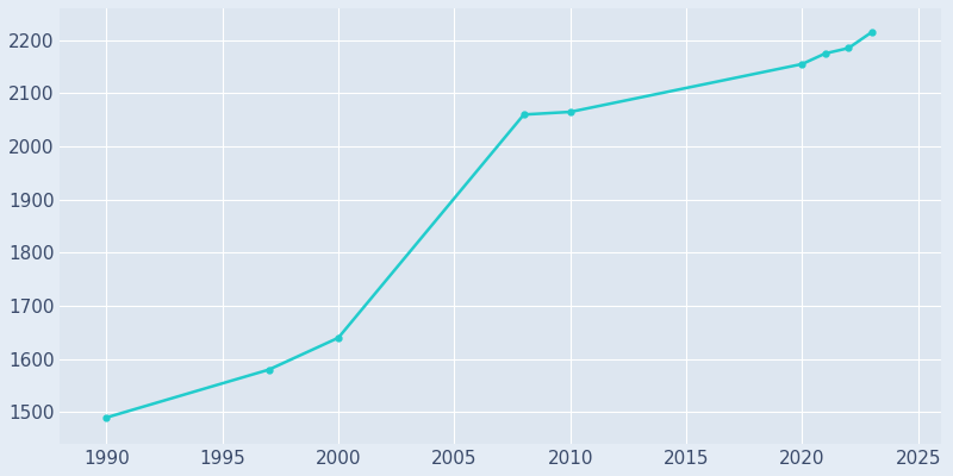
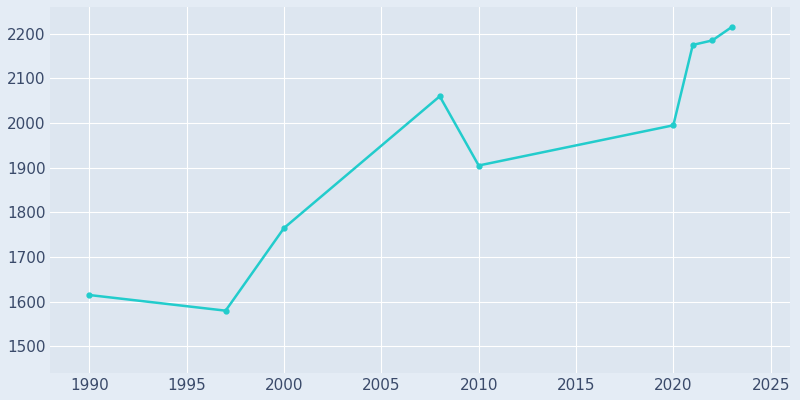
1990: 1490 -> 1615
2000: 1640 -> 1765
2010: 2065 -> 1905
2020: 2155 -> 1995
